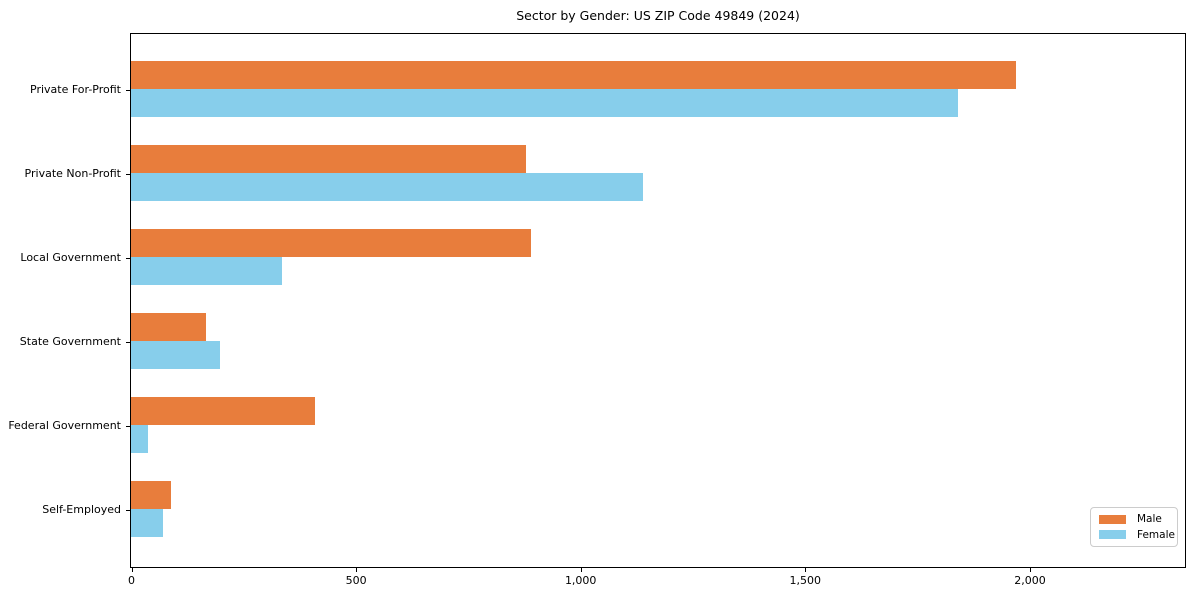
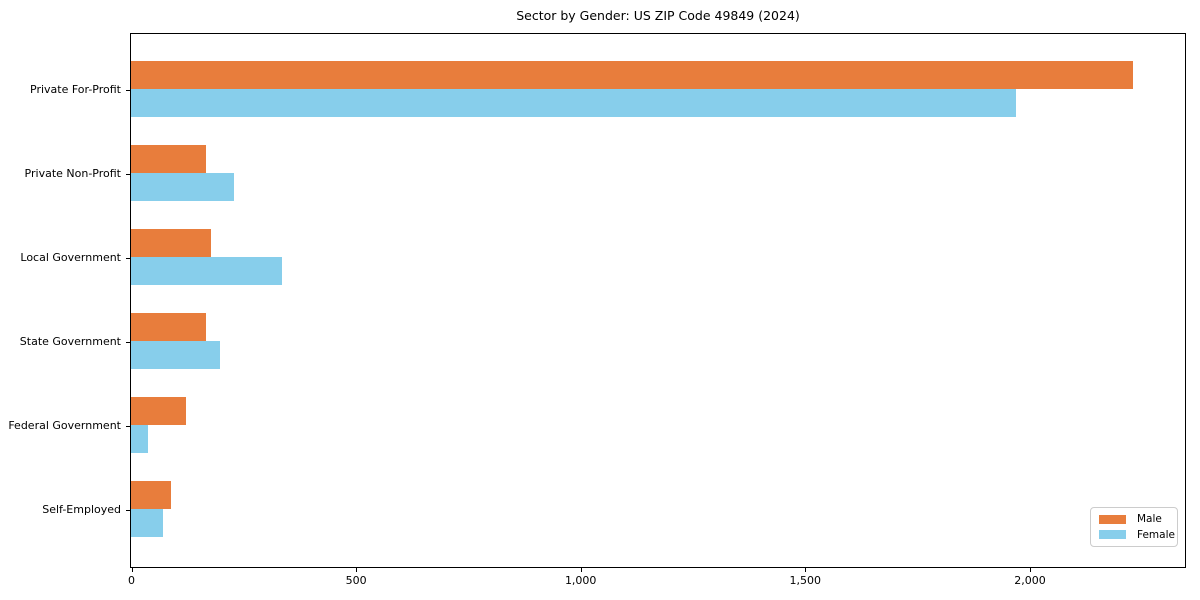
Male/Private For-Profit: 1970 -> 2230
Female/Private For-Profit: 1840 -> 1970
Male/Private Non-Profit: 880 -> 170
Female/Private Non-Profit: 1140 -> 230
Male/Local Government: 890 -> 180
Male/Federal Government: 410 -> 120
